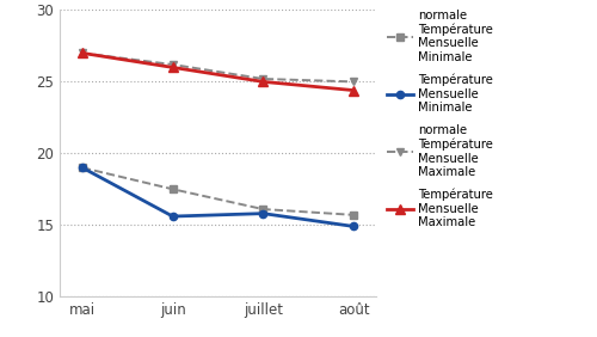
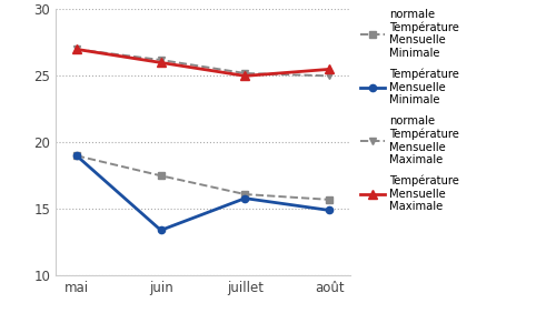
Température Mensuelle Minimale/juin: 15.6 -> 13.4
Température Mensuelle Maximale/août: 24.4 -> 25.5
